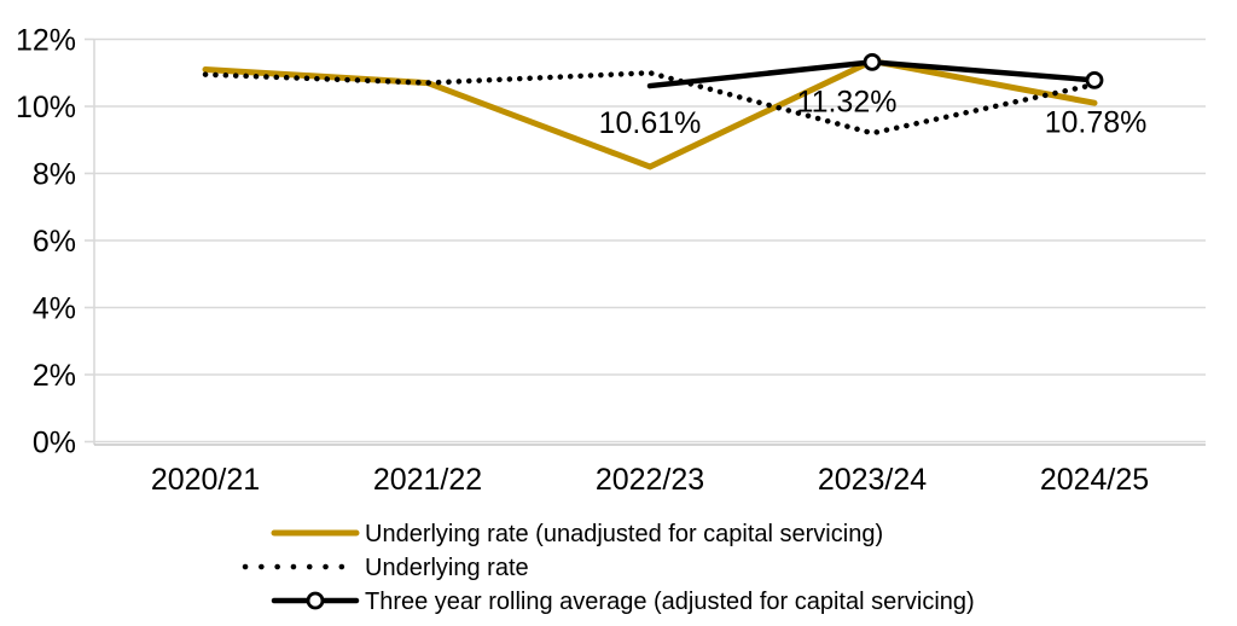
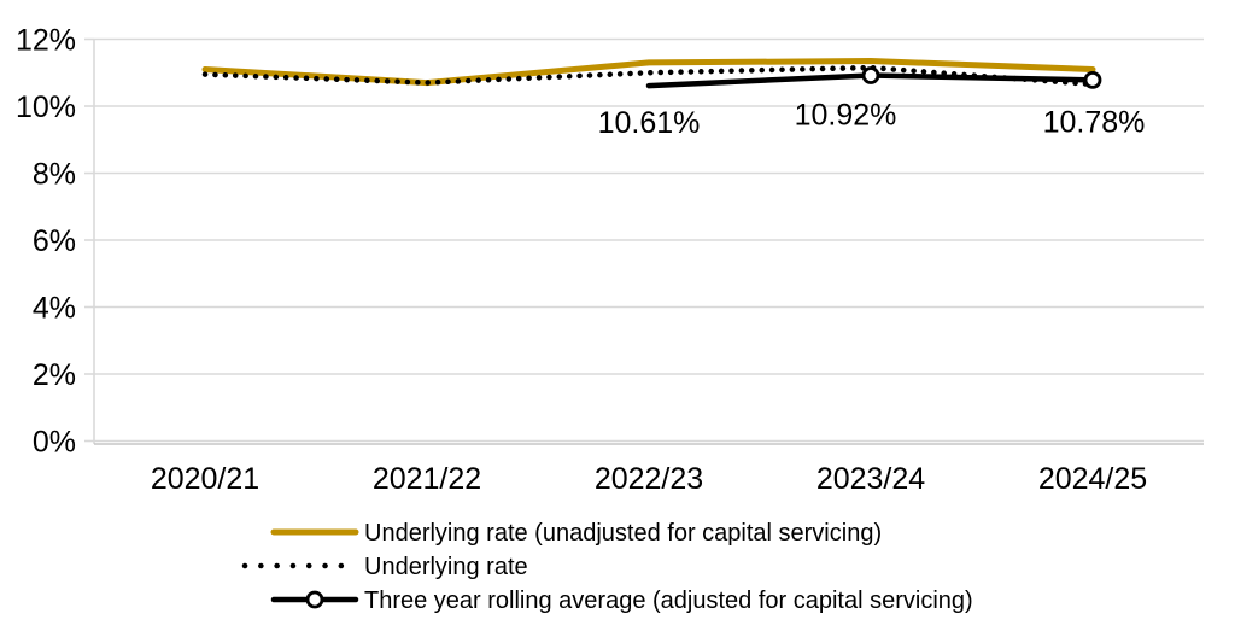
Underlying rate (unadjusted for capital servicing)/2022/23: 8.2% -> 11.3%
Underlying rate/2023/24: 9.2% -> 11.2%
Three year rolling average (adjusted for capital servicing)/2023/24: 11.32% -> 10.92%
Underlying rate (unadjusted for capital servicing)/2024/25: 10.1% -> 11.1%
